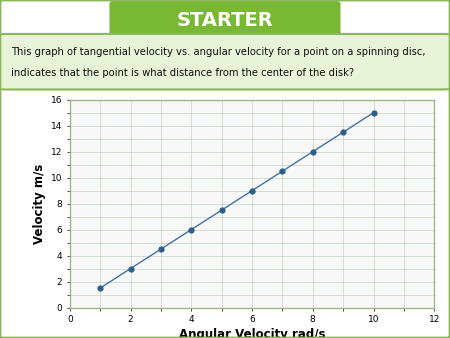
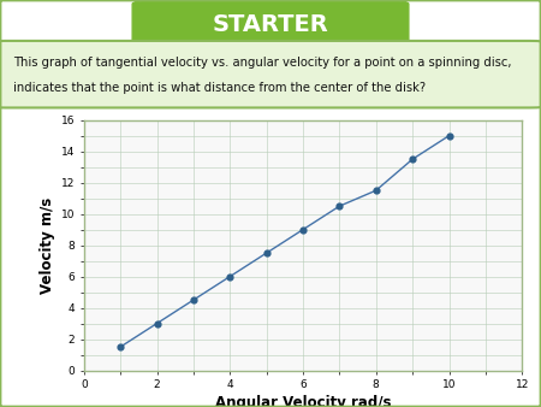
8: 12.0 -> 11.5
